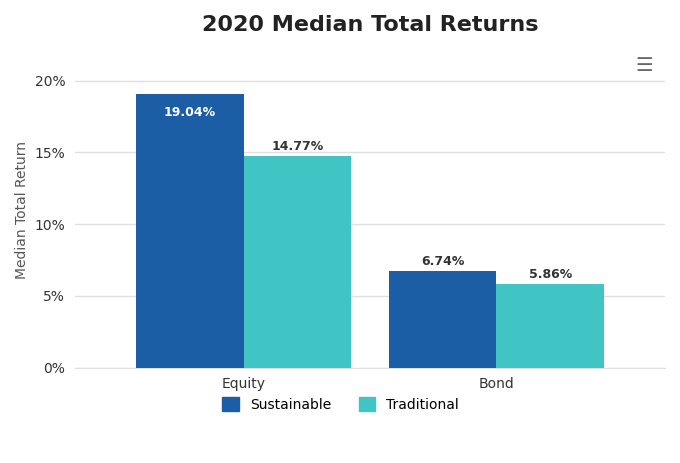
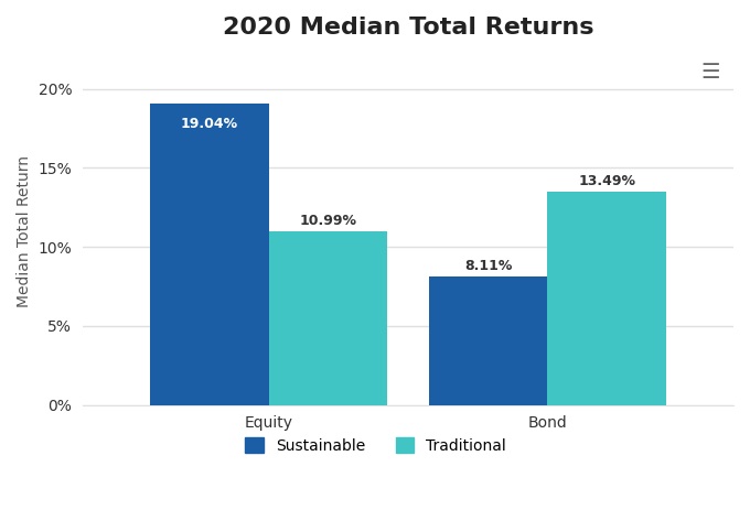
Traditional/Equity: 14.77% -> 10.99%
Sustainable/Bond: 6.74% -> 8.11%
Traditional/Bond: 5.86% -> 13.49%
